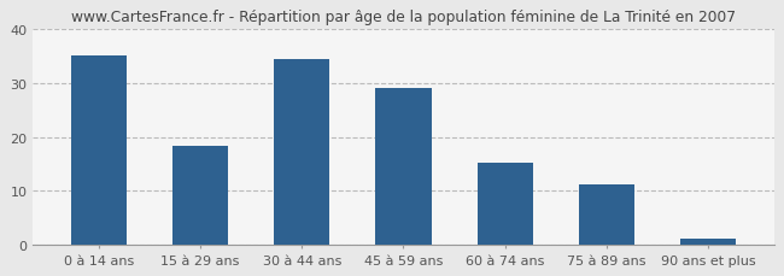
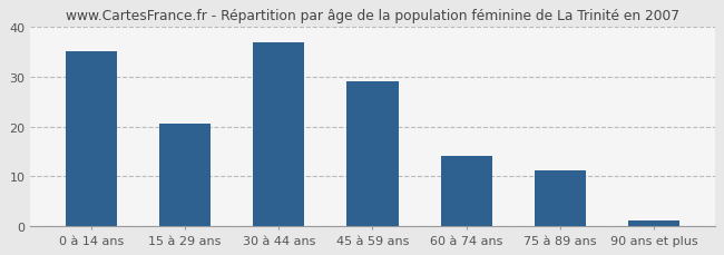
15 à 29 ans: 18.3 -> 20.5
30 à 44 ans: 34.5 -> 37.0
60 à 74 ans: 15.3 -> 14.0
